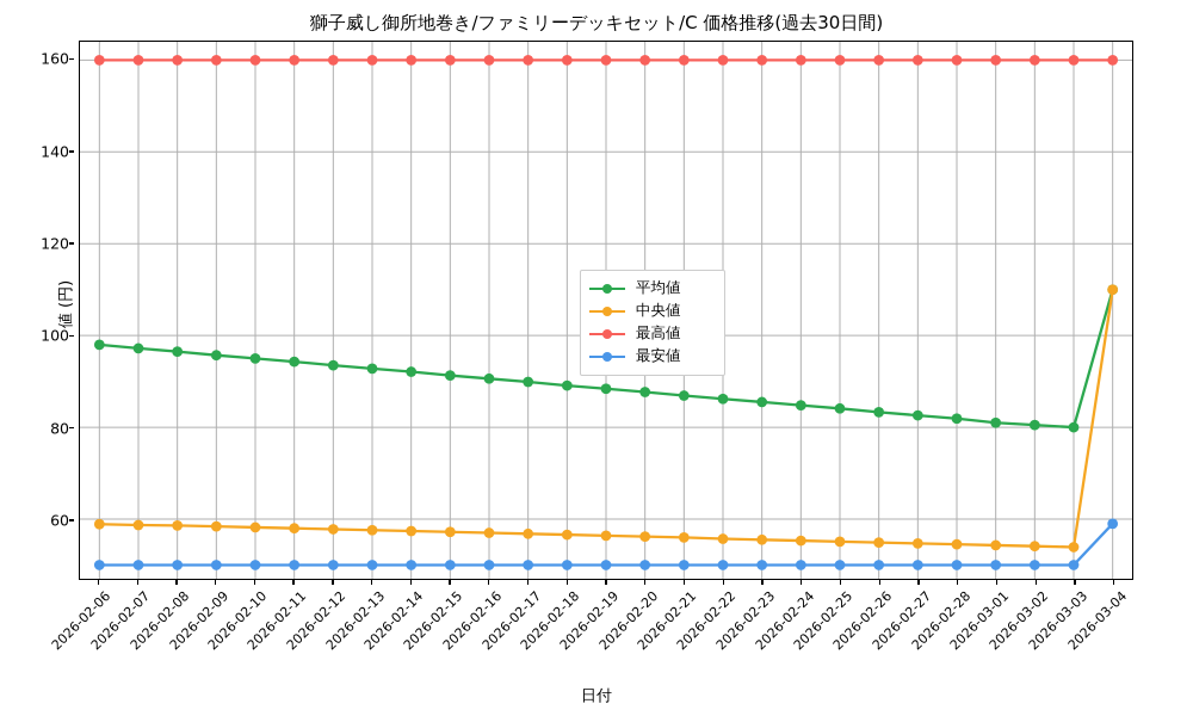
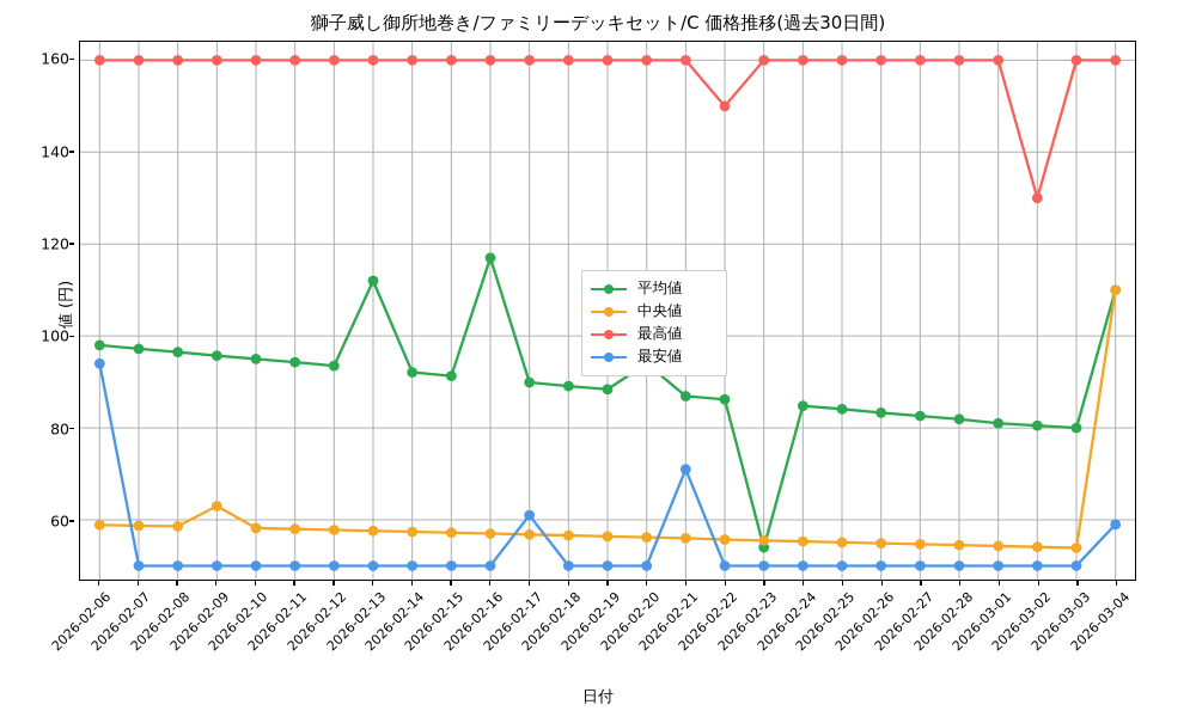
最安値/2026-02-06: 50 -> 94
中央値/2026-02-09: 58 -> 63
平均値/2026-02-13: 93 -> 112
平均値/2026-02-16: 91 -> 117
最安値/2026-02-17: 50 -> 61
平均値/2026-02-20: 88 -> 94
最安値/2026-02-21: 50 -> 71
最高値/2026-02-22: 160 -> 150
平均値/2026-02-23: 86 -> 54
最高値/2026-03-02: 160 -> 130
